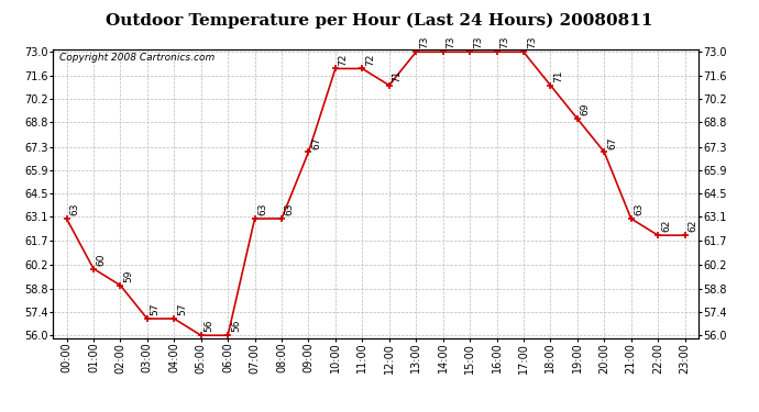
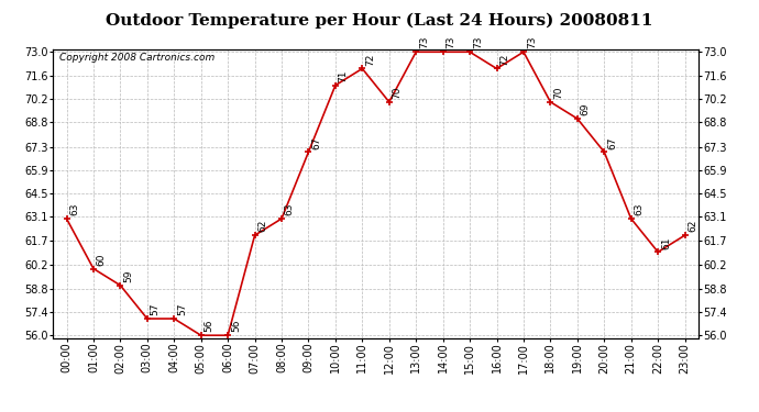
07:00: 63 -> 62
10:00: 72 -> 71
12:00: 71 -> 70
16:00: 73 -> 72
18:00: 71 -> 70
22:00: 62 -> 61
